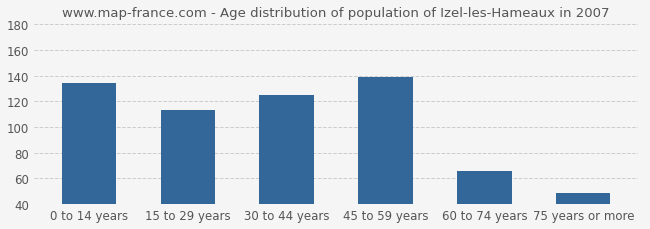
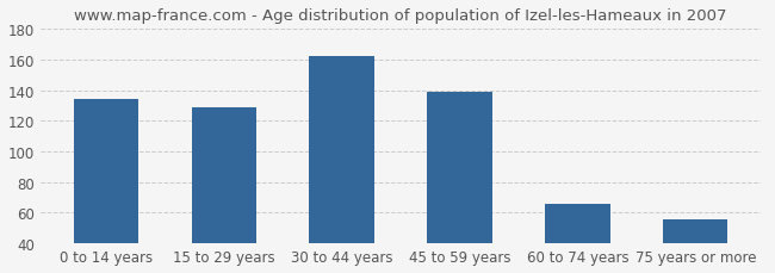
15 to 29 years: 113 -> 129
30 to 44 years: 125 -> 162
75 years or more: 49 -> 56
